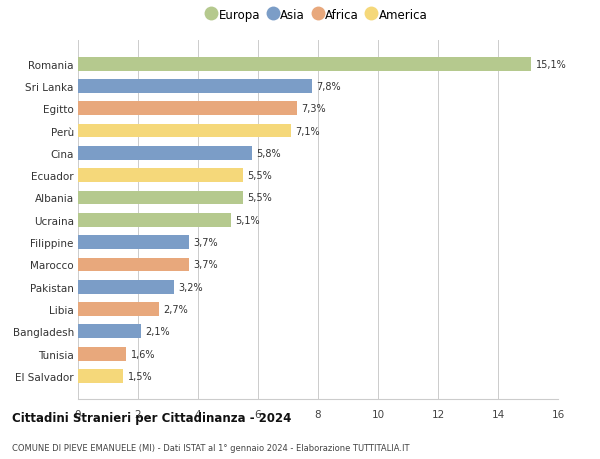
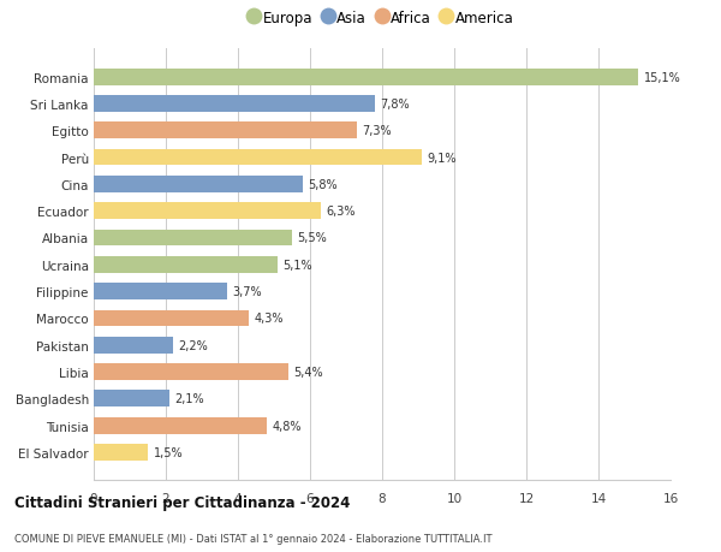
Perù: 7,1% -> 9,1%
Ecuador: 5,5% -> 6,3%
Marocco: 3,7% -> 4,3%
Pakistan: 3,2% -> 2,2%
Libia: 2,7% -> 5,4%
Tunisia: 1,6% -> 4,8%
